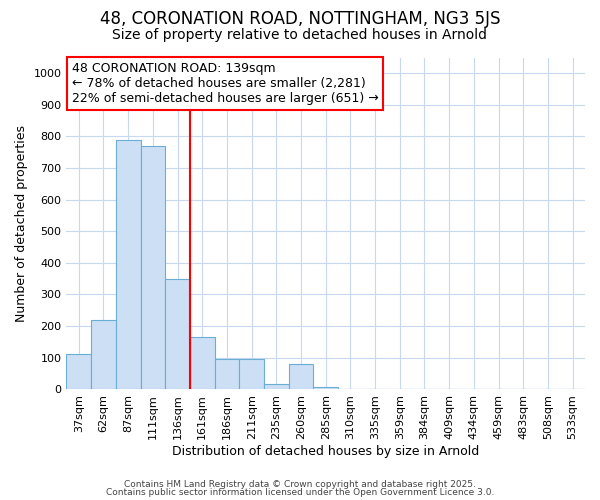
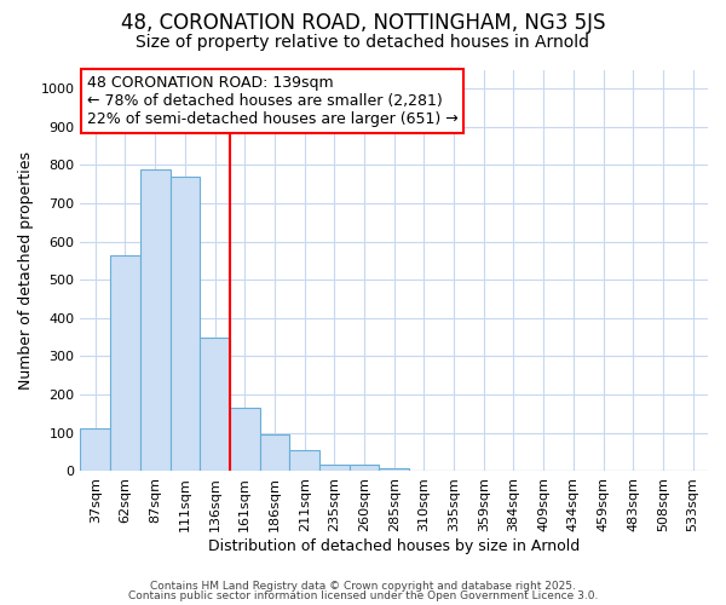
62sqm: 220 -> 565
211sqm: 95 -> 55
260sqm: 80 -> 15
